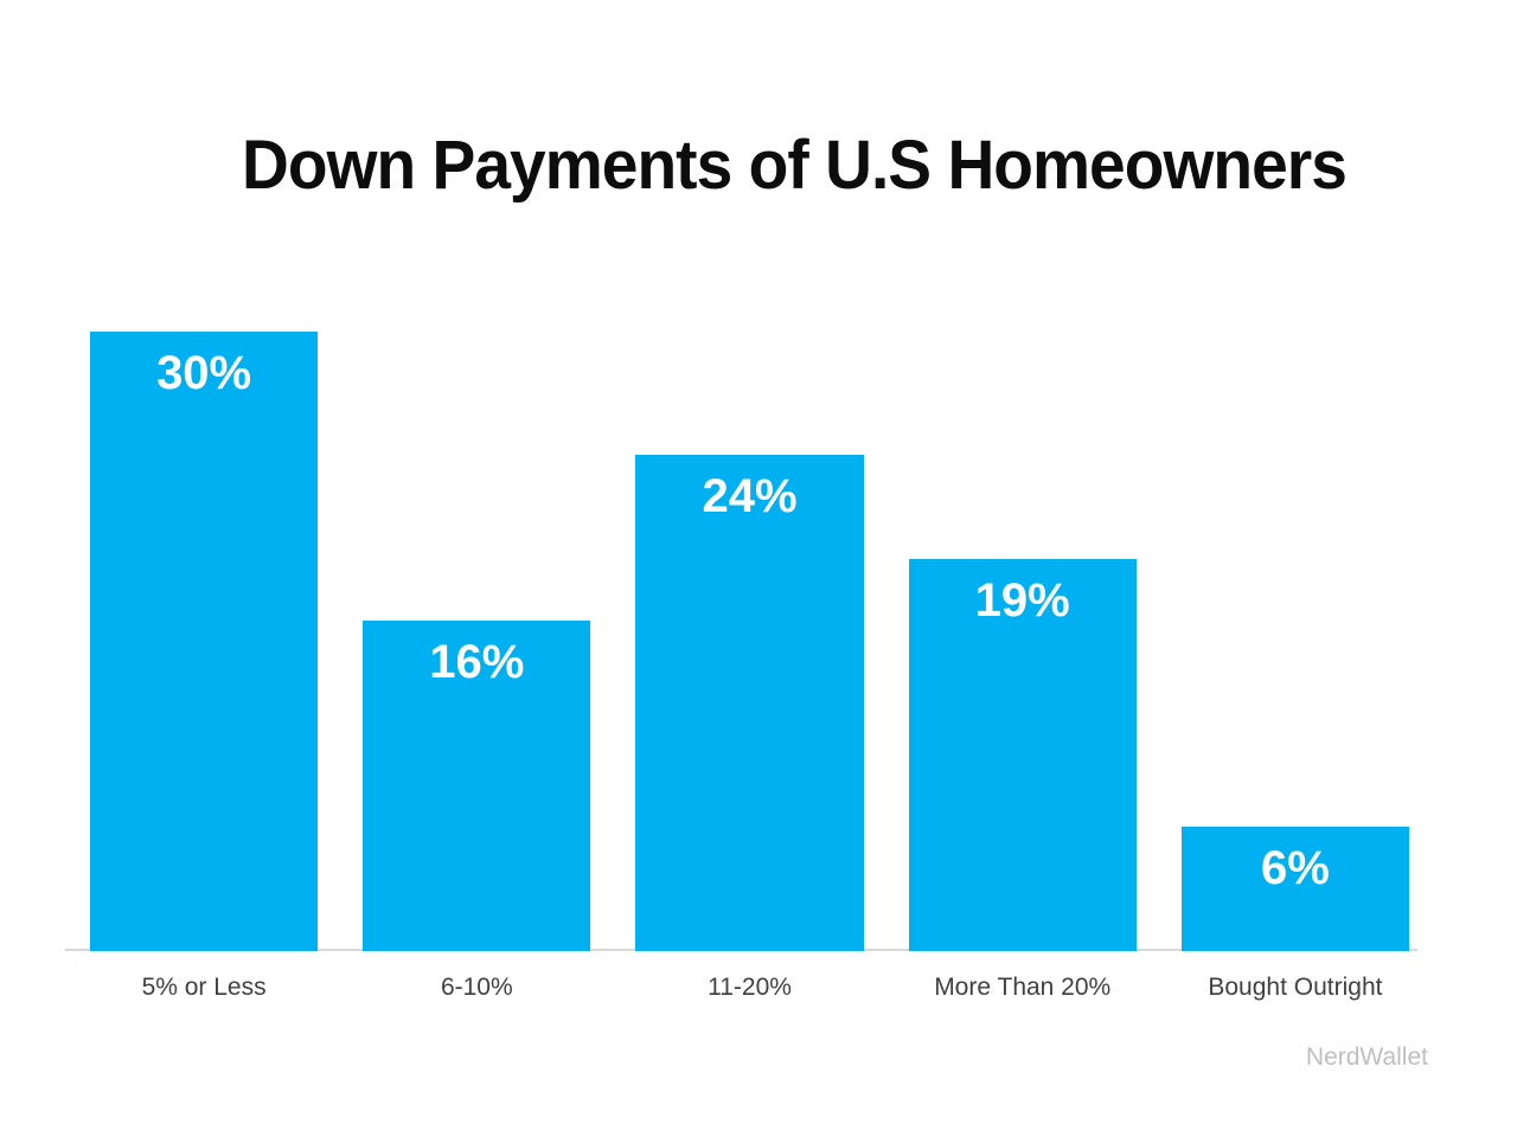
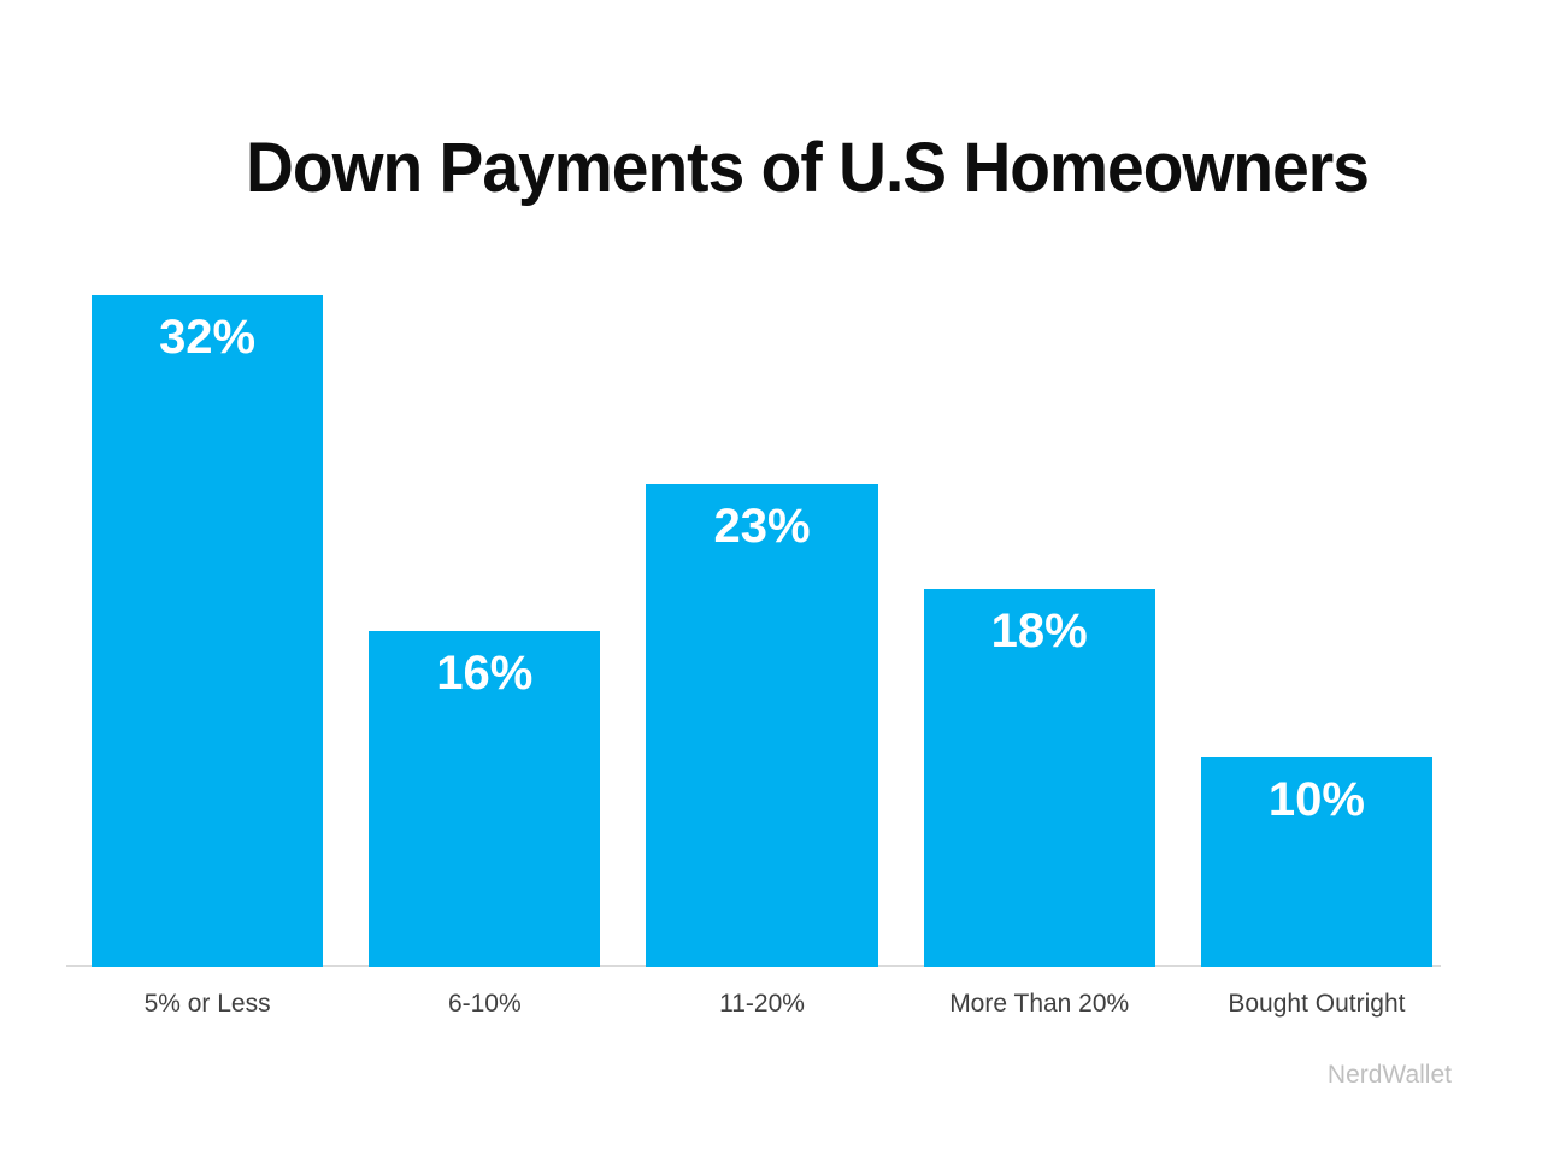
5% or Less: 30% -> 32%
11-20%: 24% -> 23%
More Than 20%: 19% -> 18%
Bought Outright: 6% -> 10%
